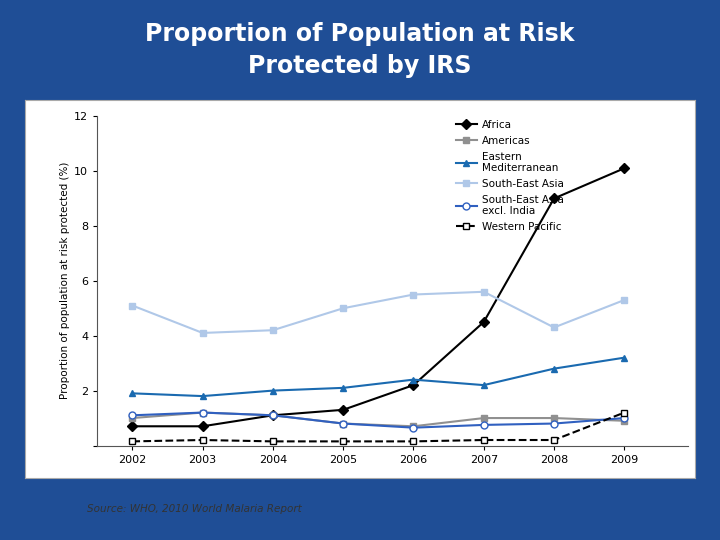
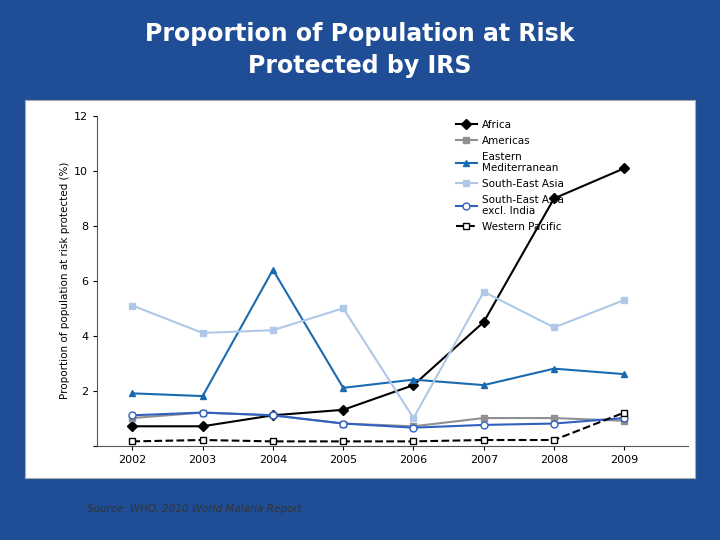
Eastern Mediterranean/2004: 2.0 -> 6.4
South-East Asia/2006: 5.5 -> 1.0
Eastern Mediterranean/2009: 3.2 -> 2.6
